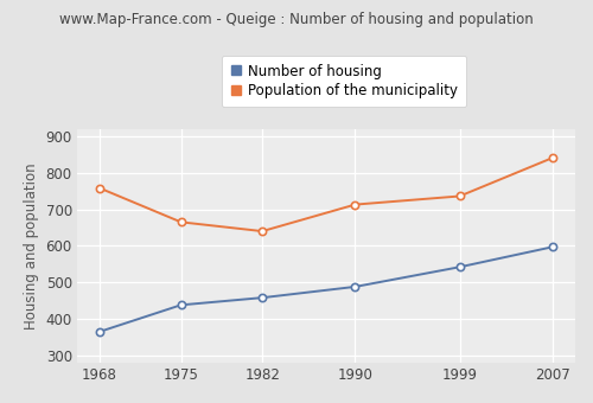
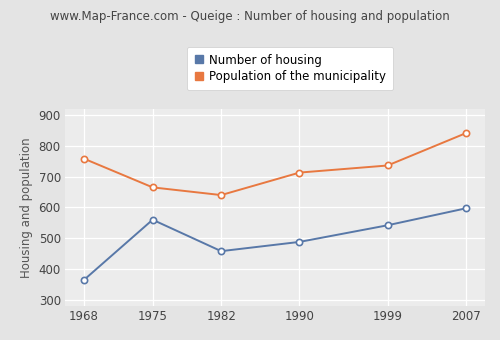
Number of housing/1975: 438 -> 560
